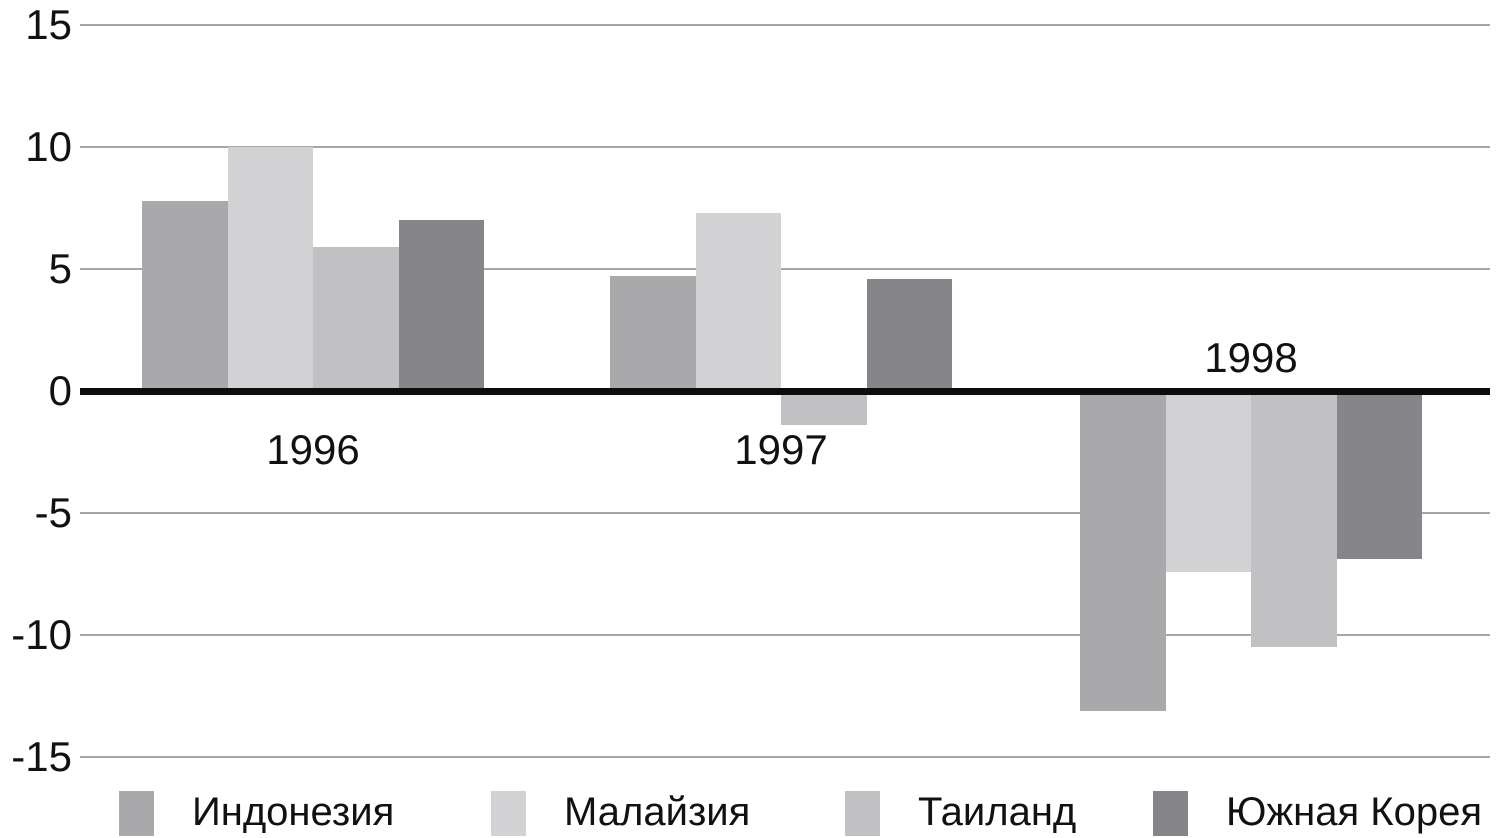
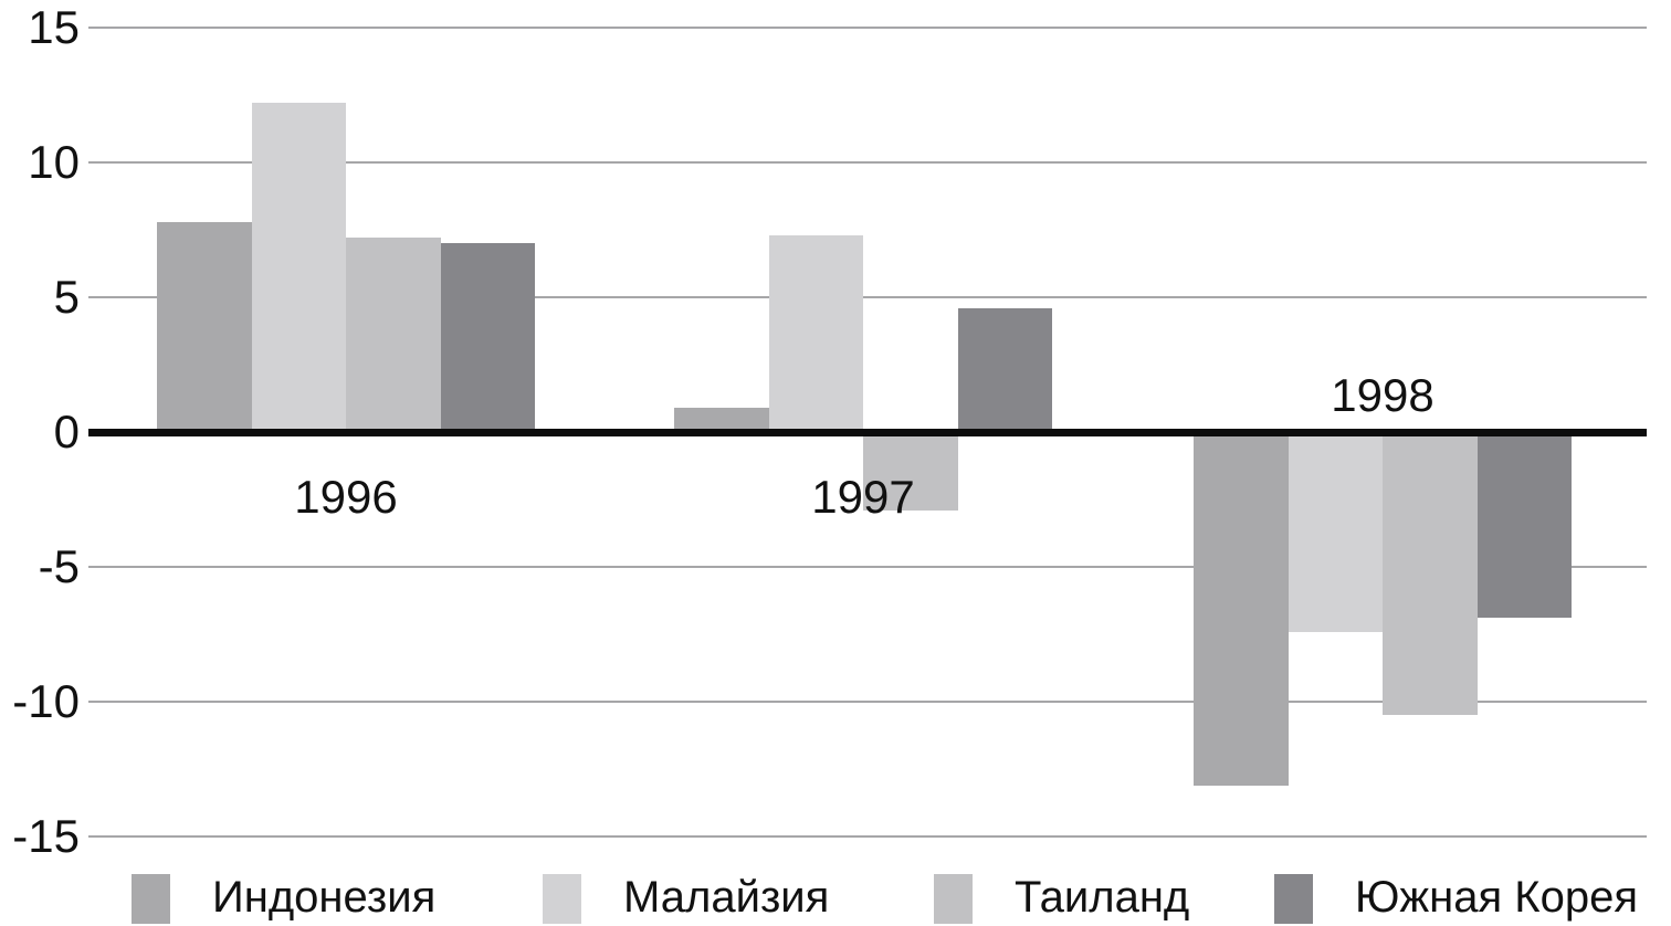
Малайзия/1996: 10.0 -> 12.2
Таиланд/1996: 5.9 -> 7.2
Индонезия/1997: 4.7 -> 0.9
Таиланд/1997: -1.4 -> -2.9
